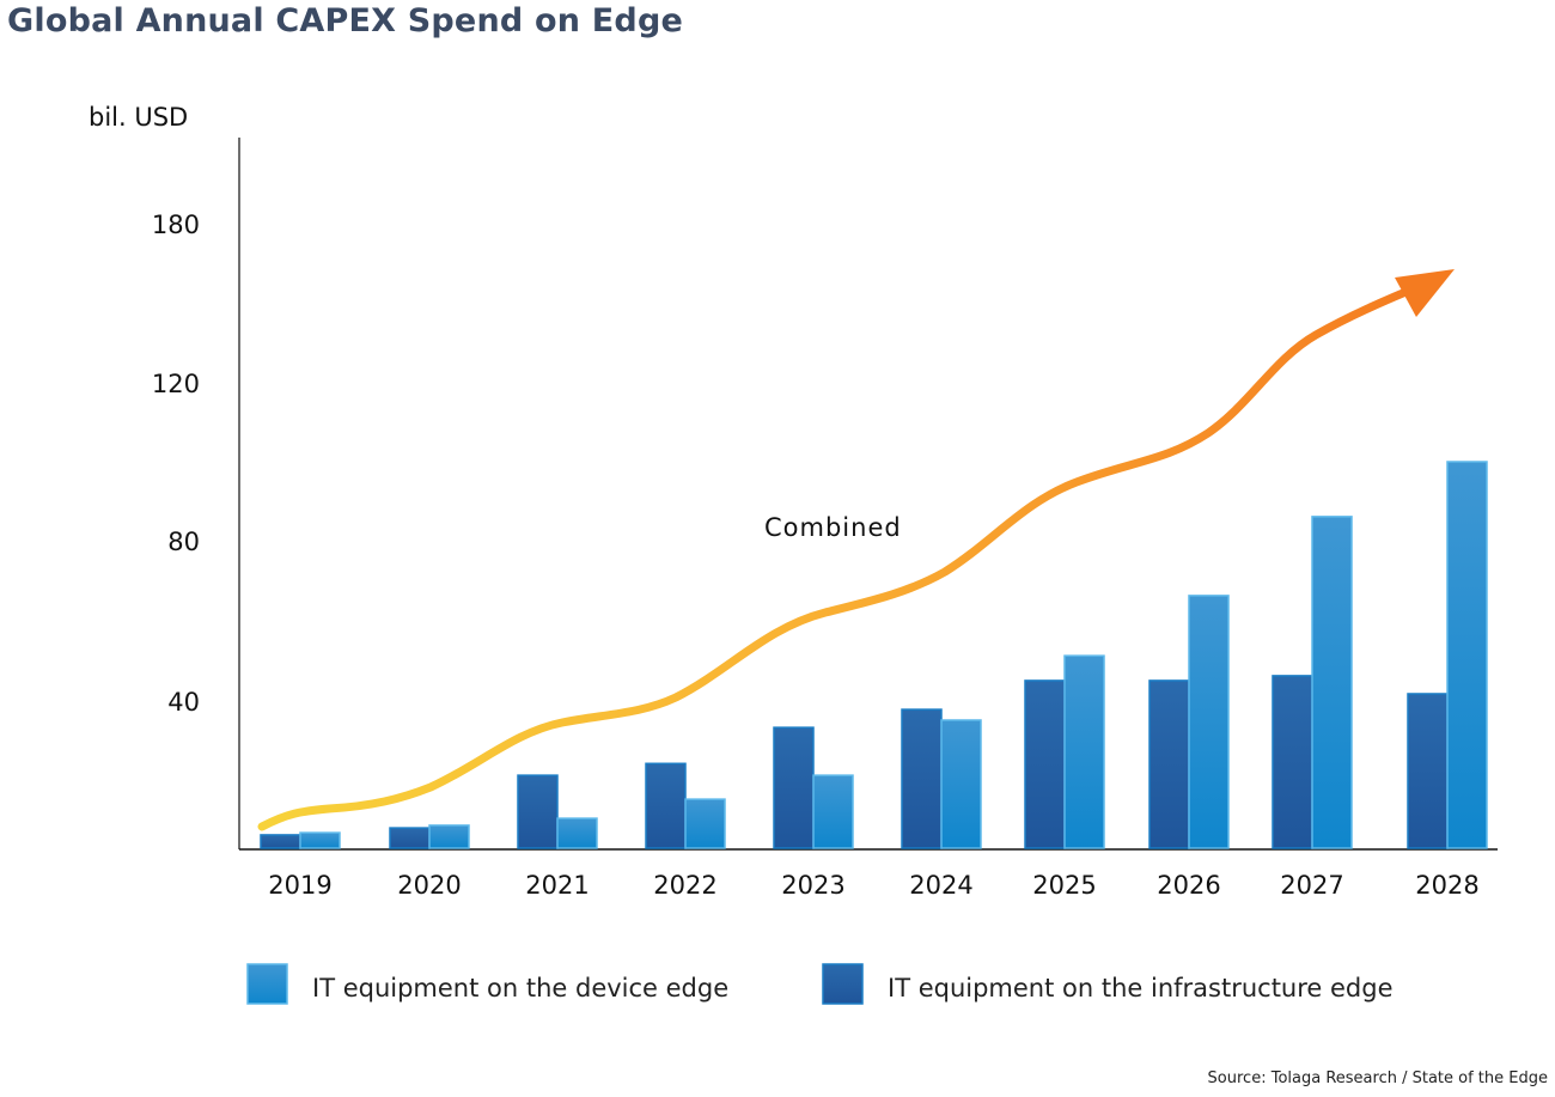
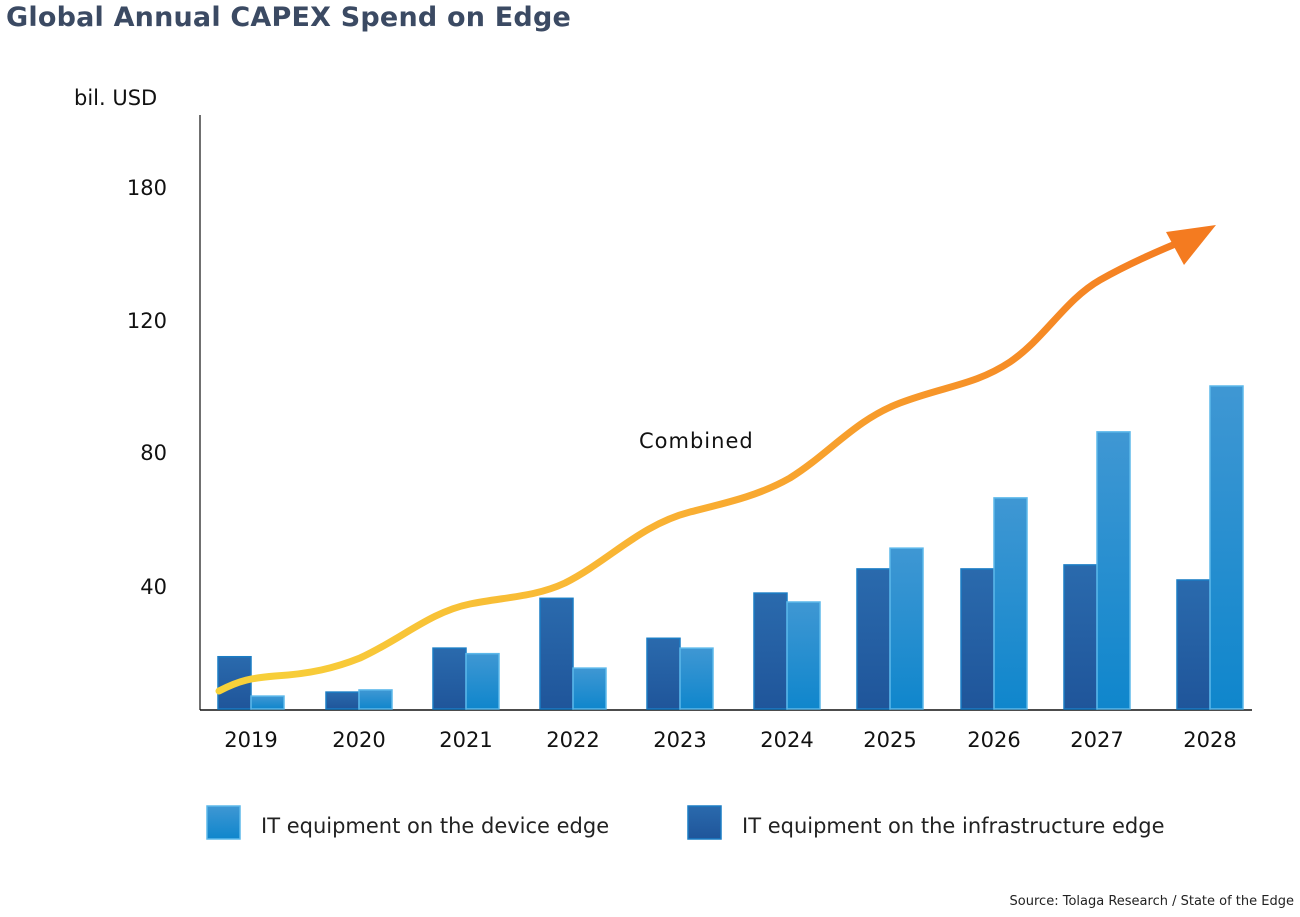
IT equipment on the infrastructure edge/2019: 4 -> 17
IT equipment on the device edge/2021: 8 -> 18
IT equipment on the infrastructure edge/2022: 23 -> 36
IT equipment on the infrastructure edge/2023: 33 -> 23
